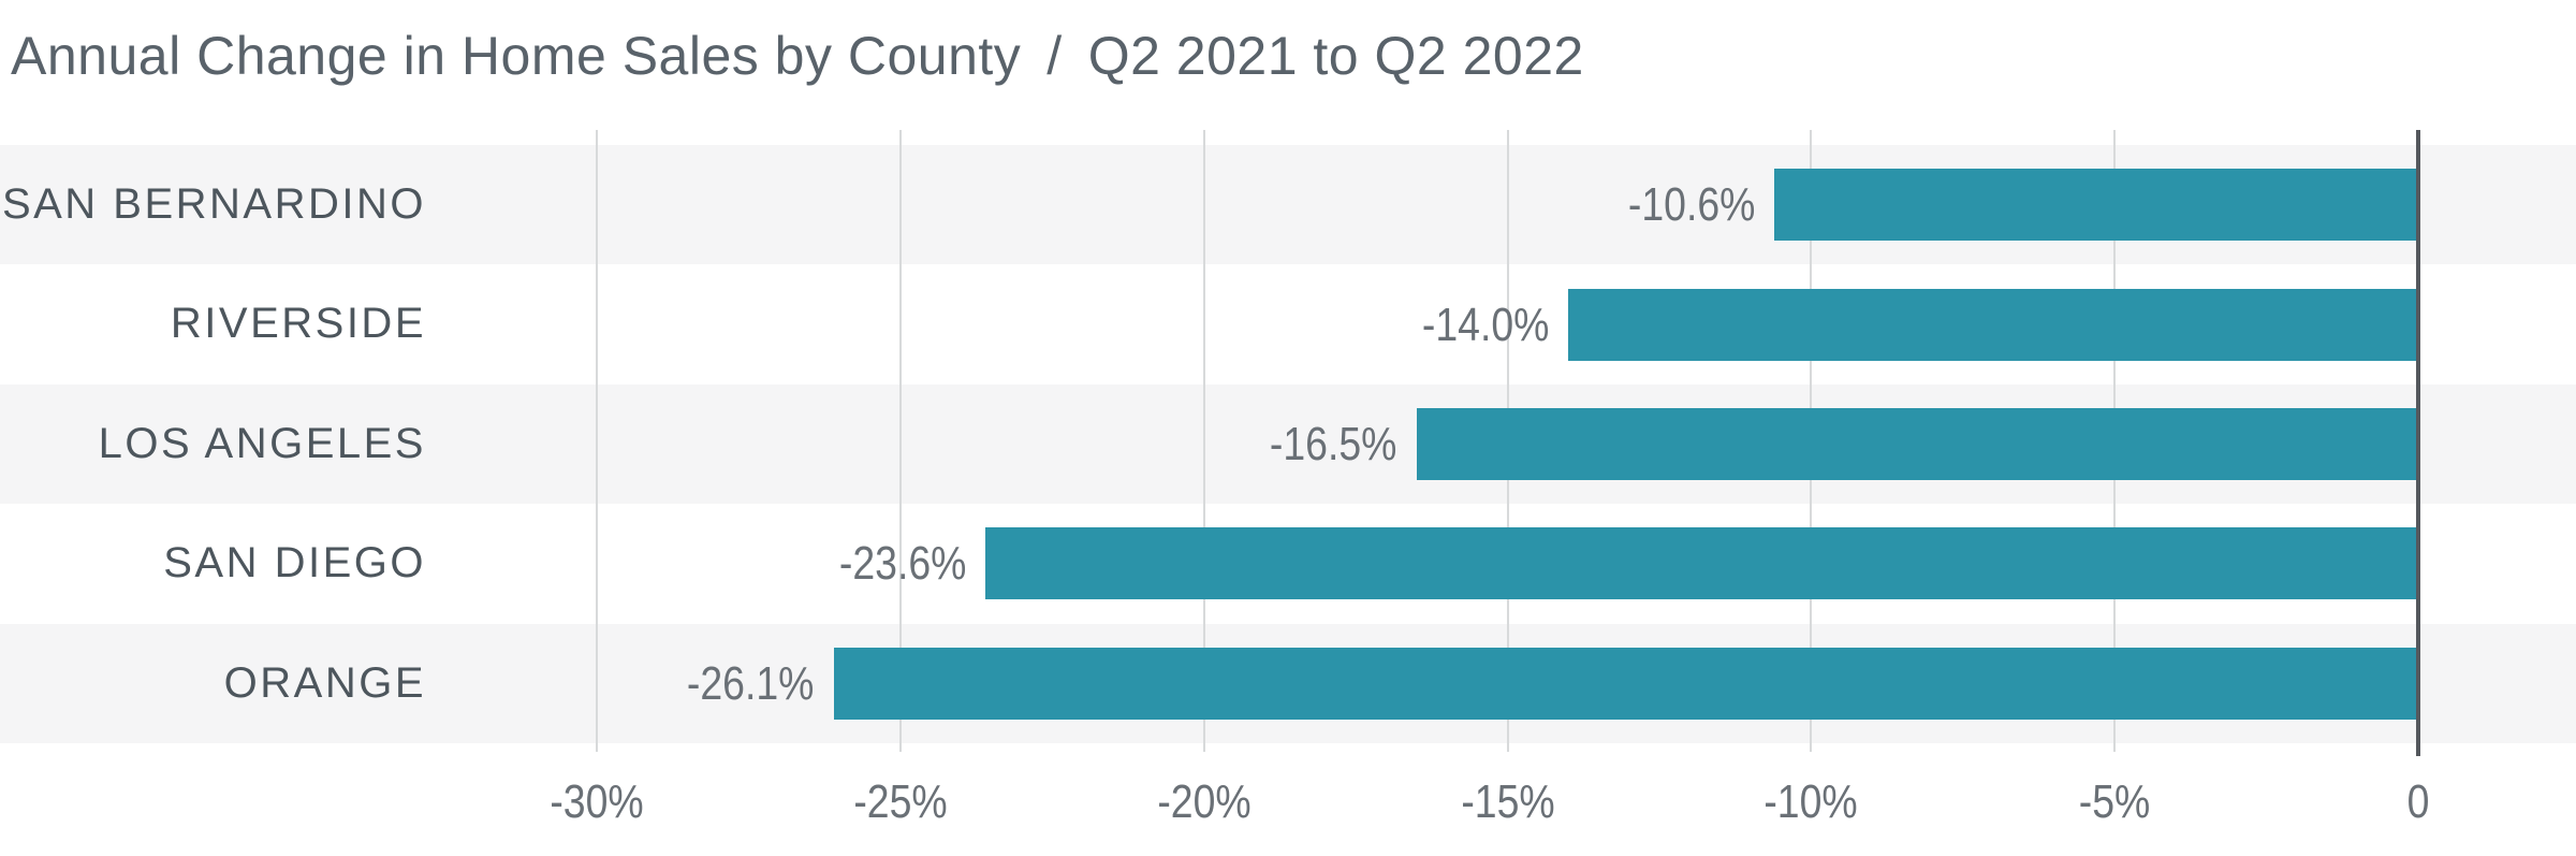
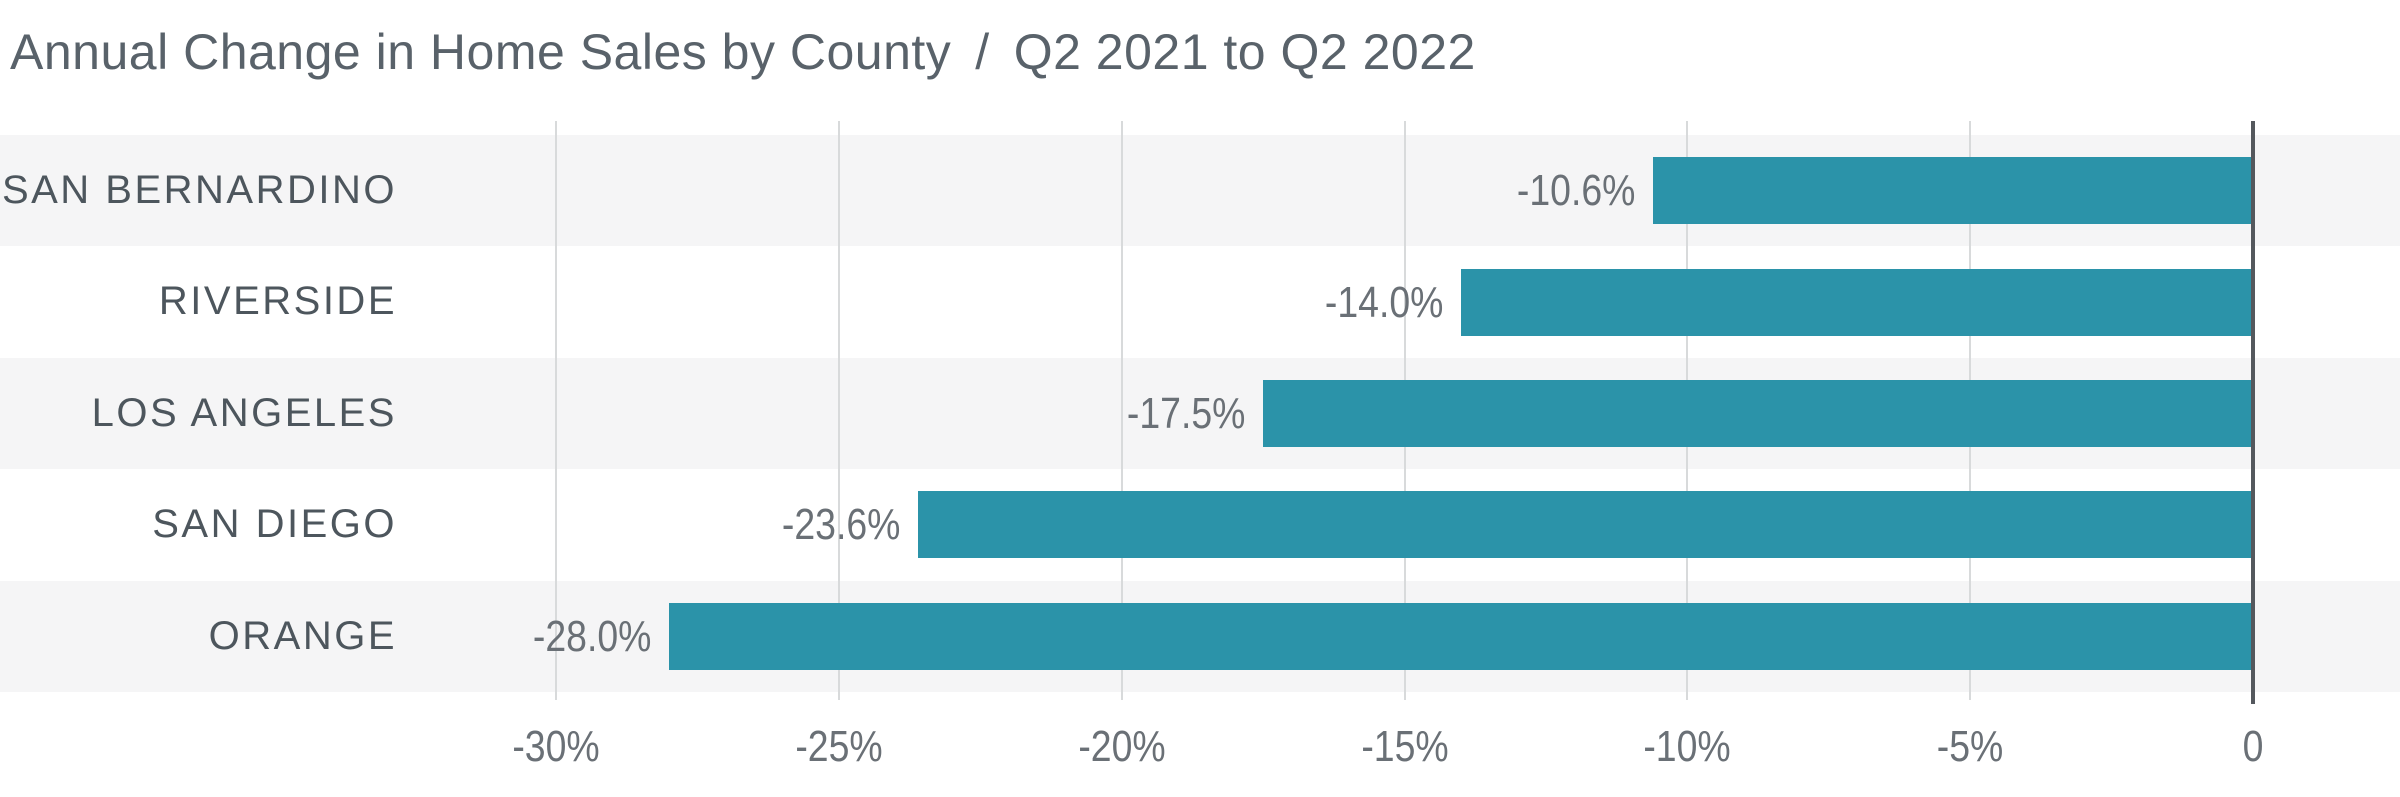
LOS ANGELES: -16.5% -> -17.5%
ORANGE: -26.1% -> -28.0%
